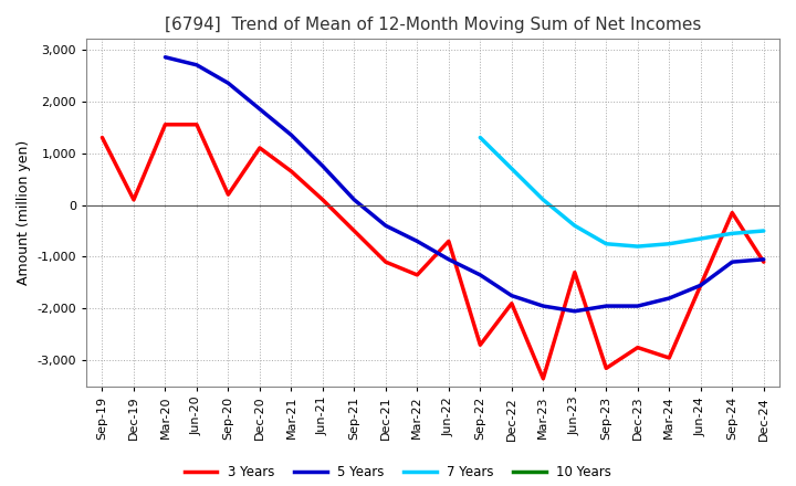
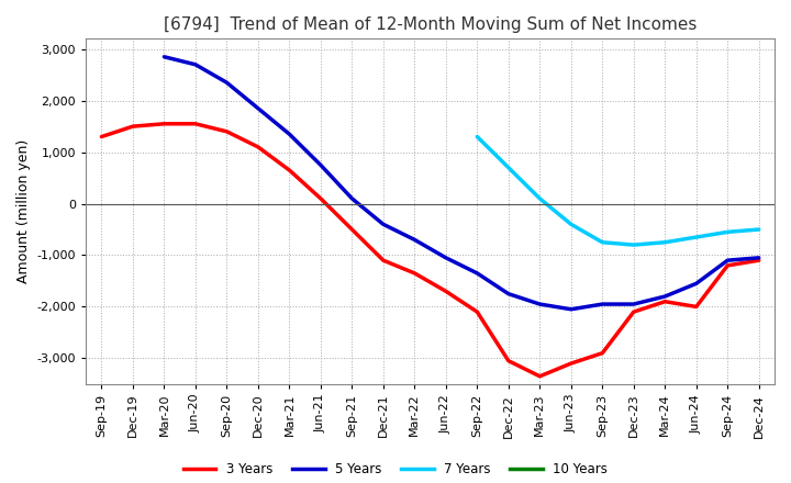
3 Years/Dec-19: 100 -> 1,500
3 Years/Sep-20: 200 -> 1,400
3 Years/Jun-22: -700 -> -1,700
3 Years/Sep-22: -2,700 -> -2,100
3 Years/Dec-22: -1,900 -> -3,050
3 Years/Jun-23: -1,300 -> -3,100
3 Years/Sep-23: -3,150 -> -2,900
3 Years/Dec-23: -2,750 -> -2,100
3 Years/Mar-24: -2,950 -> -1,900
3 Years/Jun-24: -1,550 -> -2,000
3 Years/Sep-24: -150 -> -1,200
